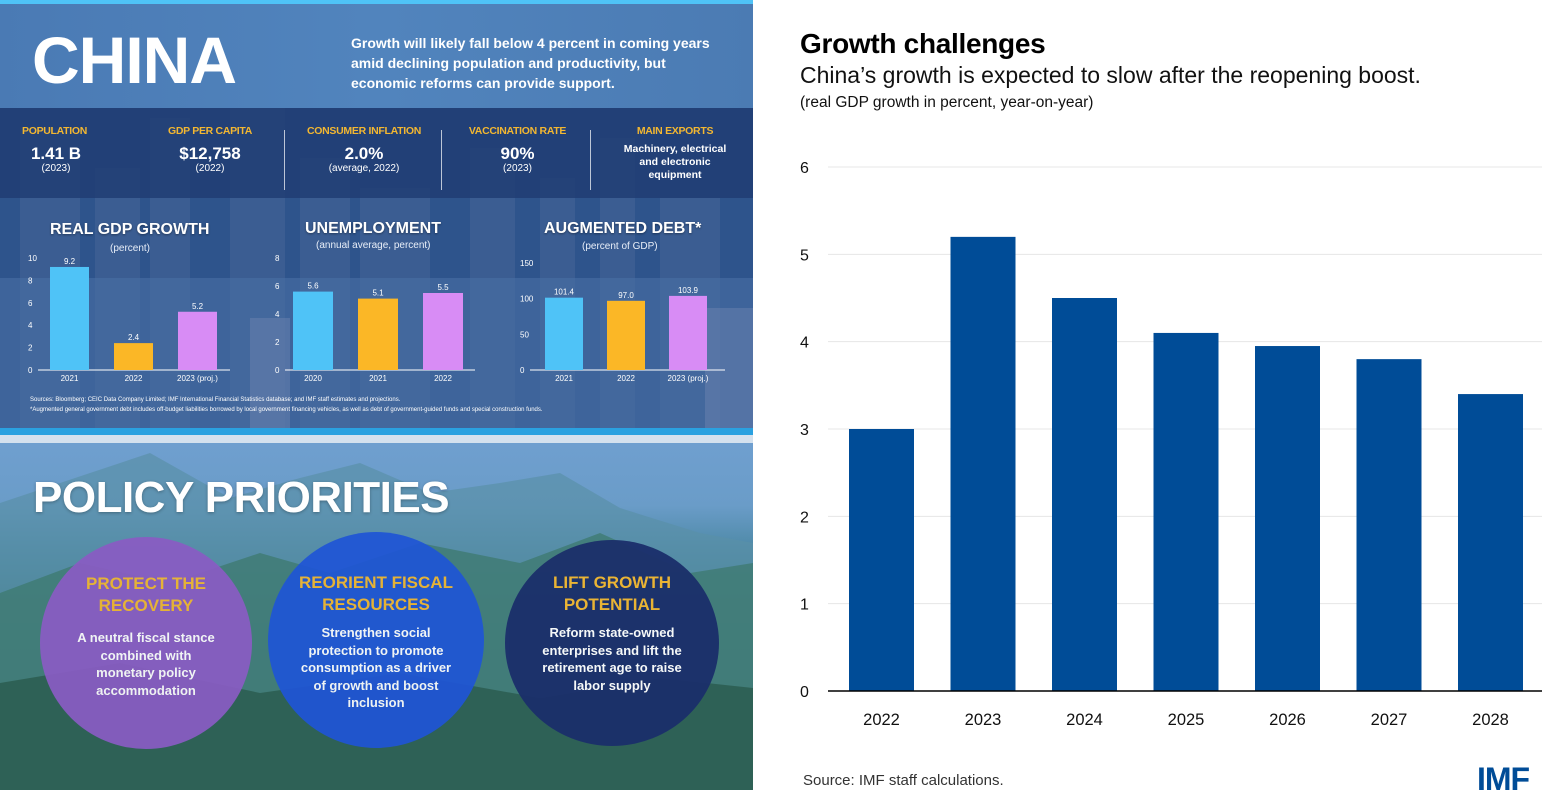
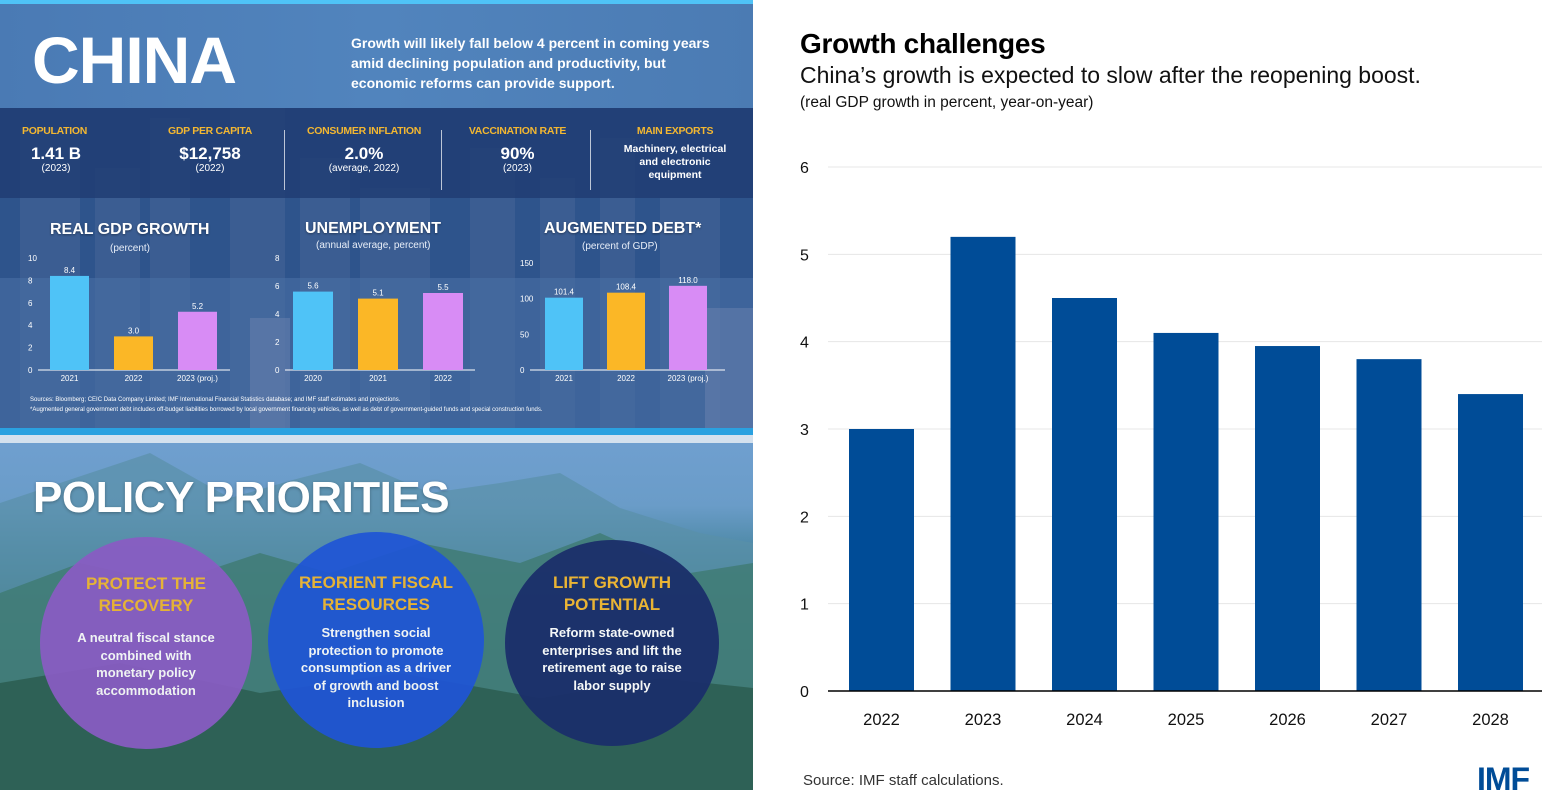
REAL GDP GROWTH/2021: 9.2 -> 8.4
REAL GDP GROWTH/2022: 2.4 -> 3.0
AUGMENTED DEBT*/2022: 97.0 -> 108.4
AUGMENTED DEBT*/2023 (proj.): 103.9 -> 118.0
